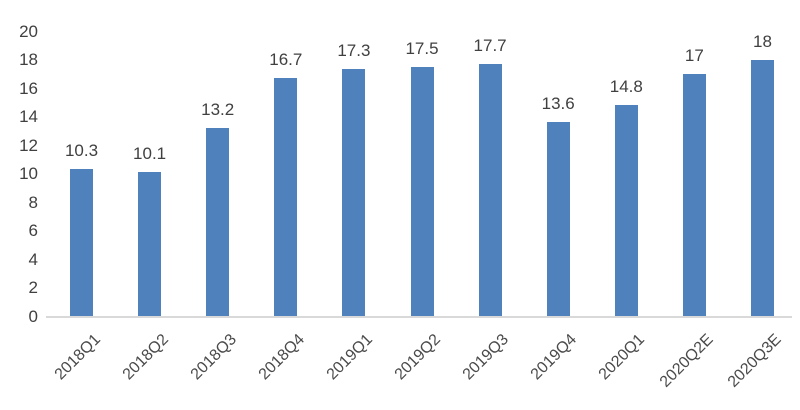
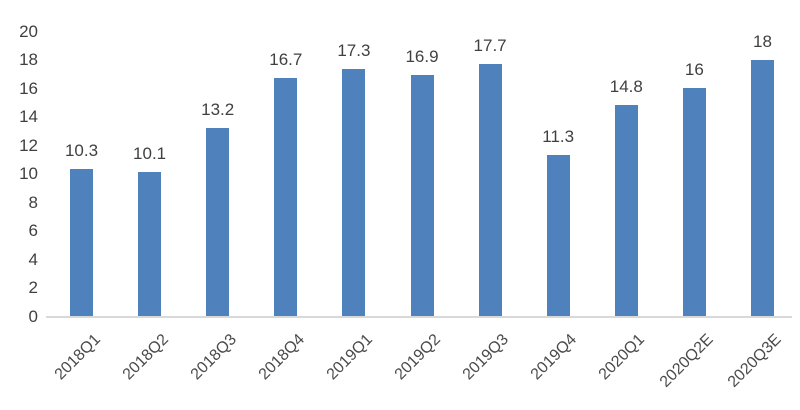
2019Q2: 17.5 -> 16.9
2019Q4: 13.6 -> 11.3
2020Q2E: 17 -> 16
